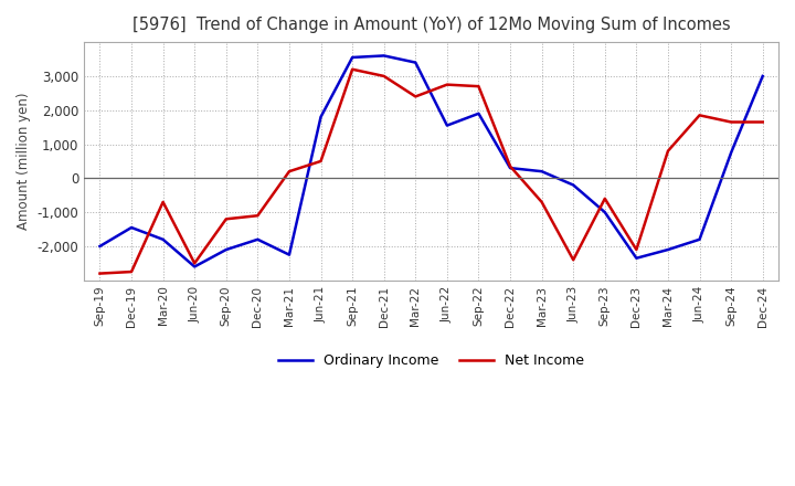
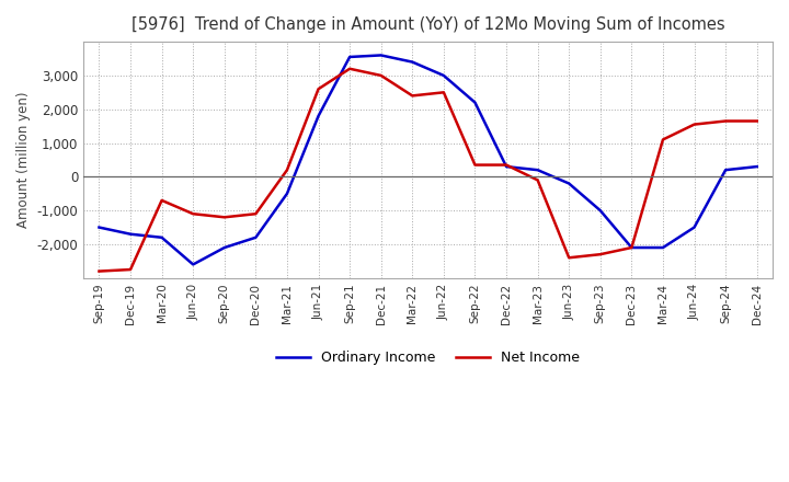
Ordinary Income/Sep-19: -2,000 -> -1,500
Ordinary Income/Dec-19: -1,450 -> -1,700
Net Income/Jun-20: -2,500 -> -1,100
Ordinary Income/Mar-21: -2,250 -> -500
Net Income/Jun-21: 500 -> 2,600
Ordinary Income/Jun-22: 1,550 -> 3,000
Net Income/Jun-22: 2,750 -> 2,500
Ordinary Income/Sep-22: 1,900 -> 2,200
Net Income/Sep-22: 2,700 -> 350
Net Income/Mar-23: -700 -> -100
Net Income/Sep-23: -600 -> -2,300
Ordinary Income/Dec-23: -2,350 -> -2,100
Net Income/Mar-24: 800 -> 1,100
Ordinary Income/Jun-24: -1,800 -> -1,500
Net Income/Jun-24: 1,850 -> 1,550
Ordinary Income/Sep-24: 750 -> 200
Ordinary Income/Dec-24: 3,000 -> 300
